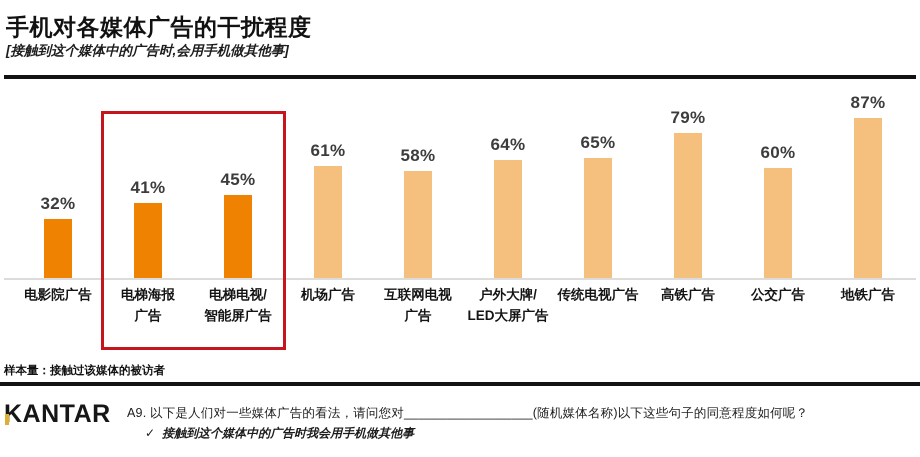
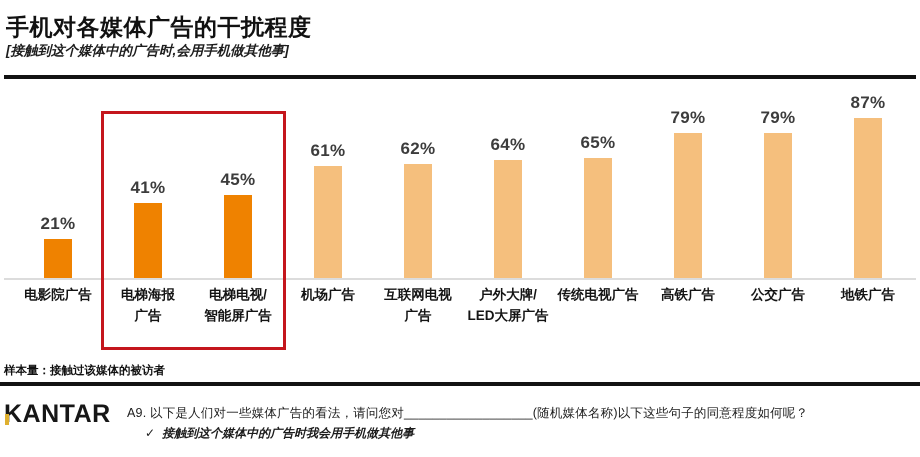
电影院广告: 32% -> 21%
互联网电视 广告: 58% -> 62%
公交广告: 60% -> 79%
